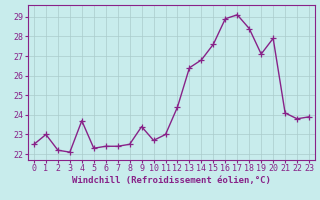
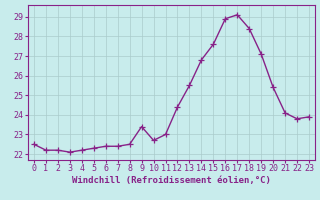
1: 23.0 -> 22.2
4: 23.7 -> 22.2
13: 26.4 -> 25.5
20: 27.9 -> 25.4
